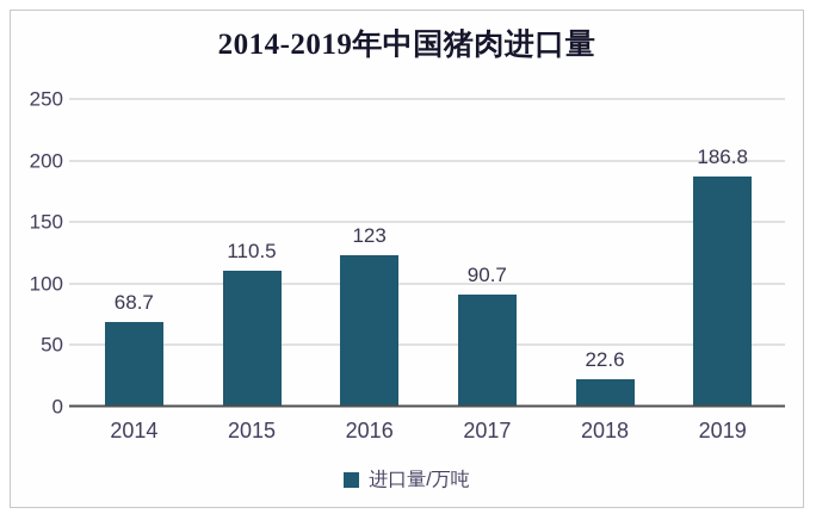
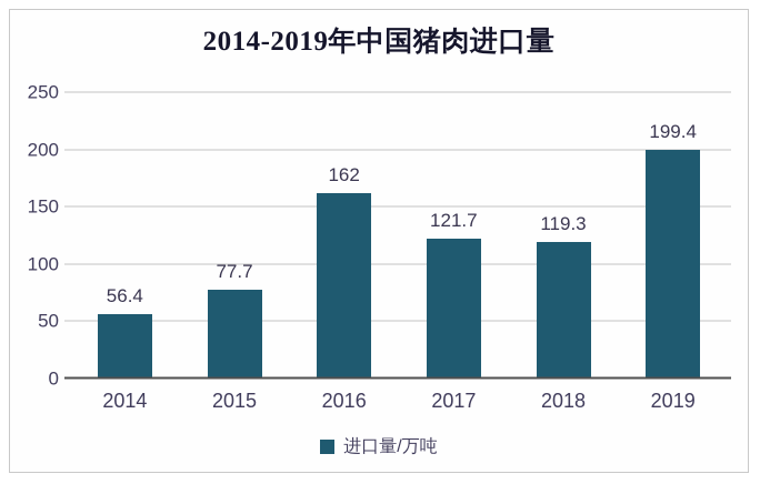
2014: 68.7 -> 56.4
2015: 110.5 -> 77.7
2016: 123 -> 162
2017: 90.7 -> 121.7
2018: 22.6 -> 119.3
2019: 186.8 -> 199.4
